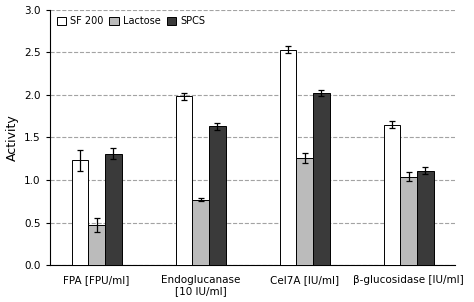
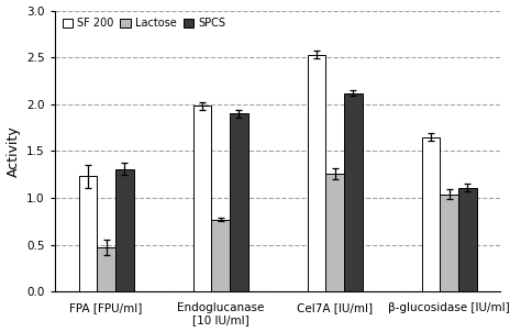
SPCS/Endoglucanase [10 IU/ml]: 1.63 -> 1.90
SPCS/Cel7A [IU/ml]: 2.02 -> 2.12
